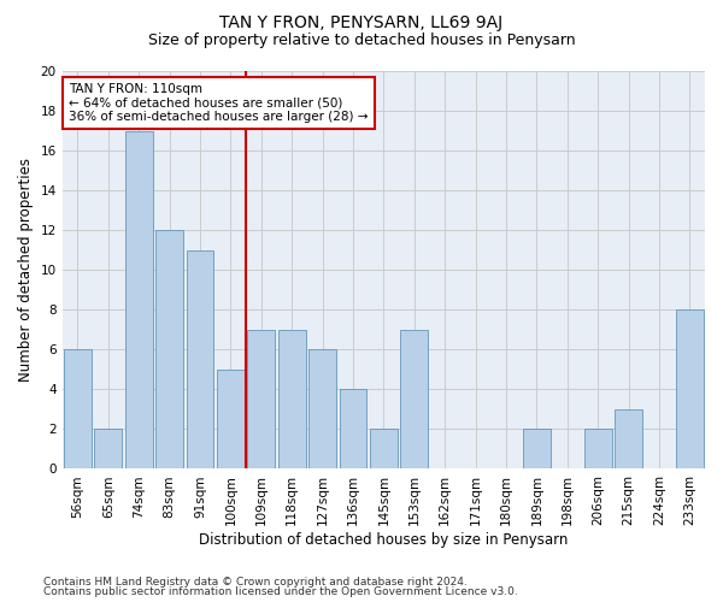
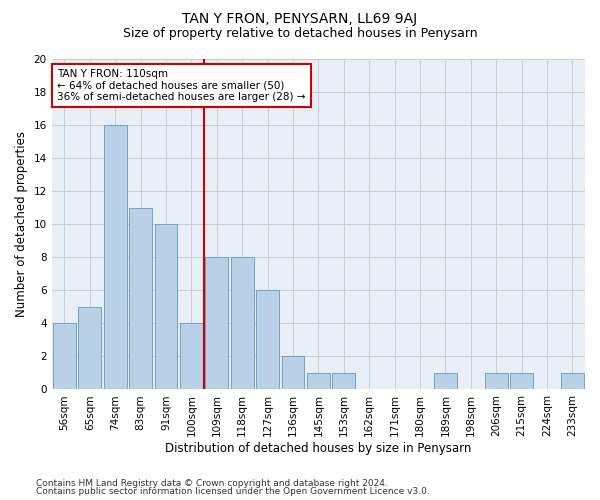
56sqm: 6 -> 4
65sqm: 2 -> 5
74sqm: 17 -> 16
83sqm: 12 -> 11
91sqm: 11 -> 10
100sqm: 5 -> 4
109sqm: 7 -> 8
118sqm: 7 -> 8
136sqm: 4 -> 2
145sqm: 2 -> 1
153sqm: 7 -> 1
189sqm: 2 -> 1
206sqm: 2 -> 1
215sqm: 3 -> 1
233sqm: 8 -> 1
